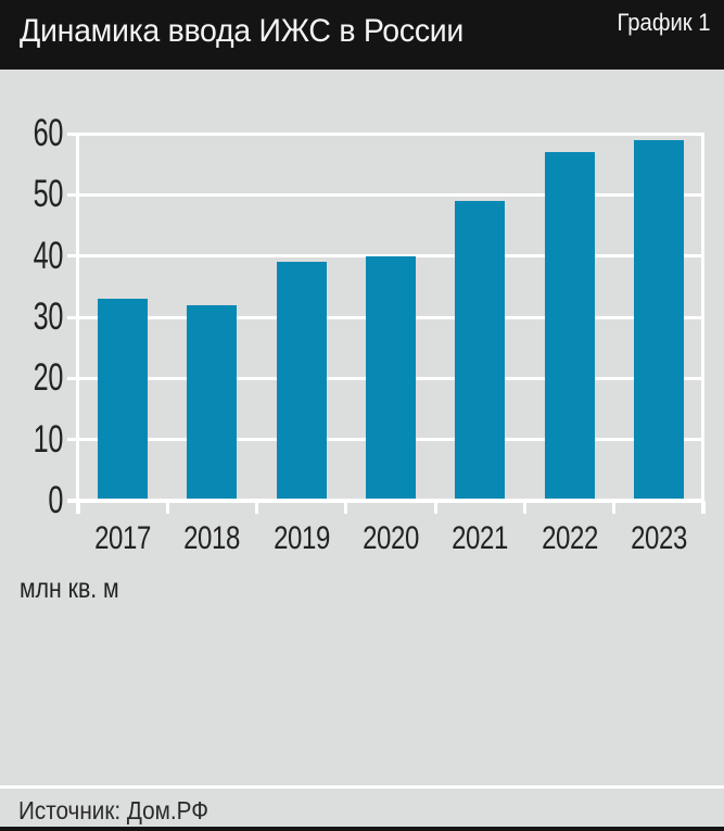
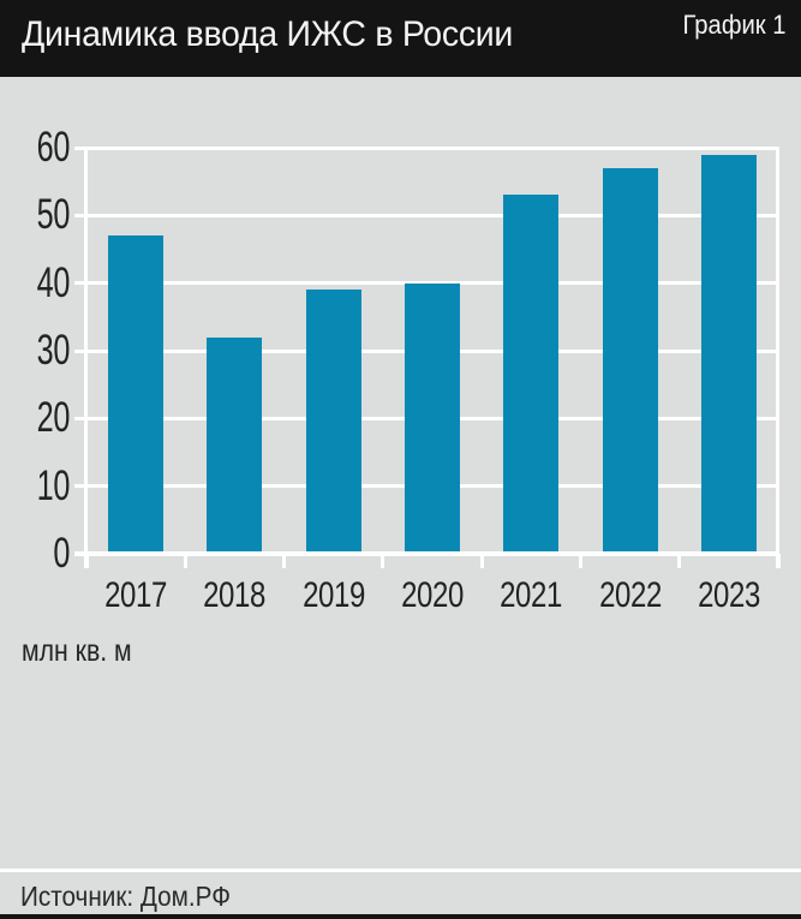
2017: 33 -> 47
2021: 49 -> 53
